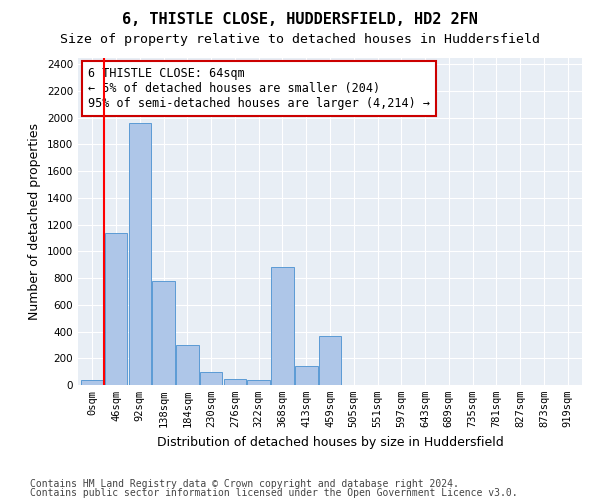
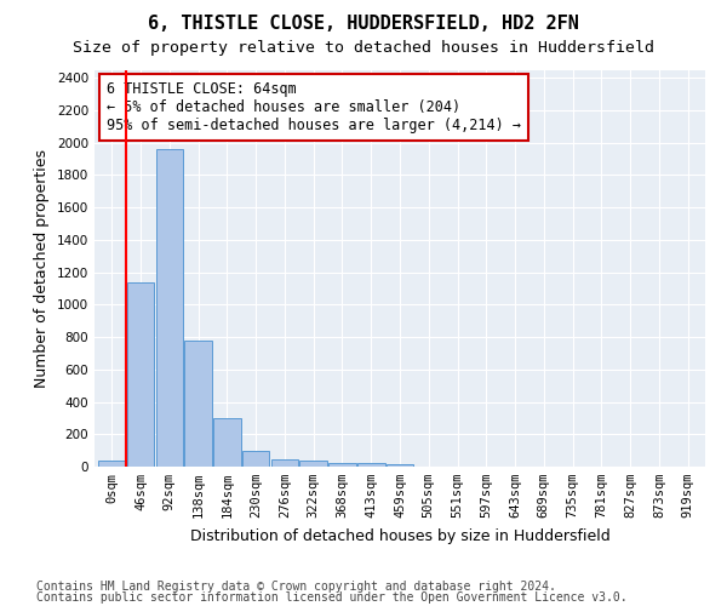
368sqm: 880 -> 20
413sqm: 140 -> 20
459sqm: 370 -> 20
